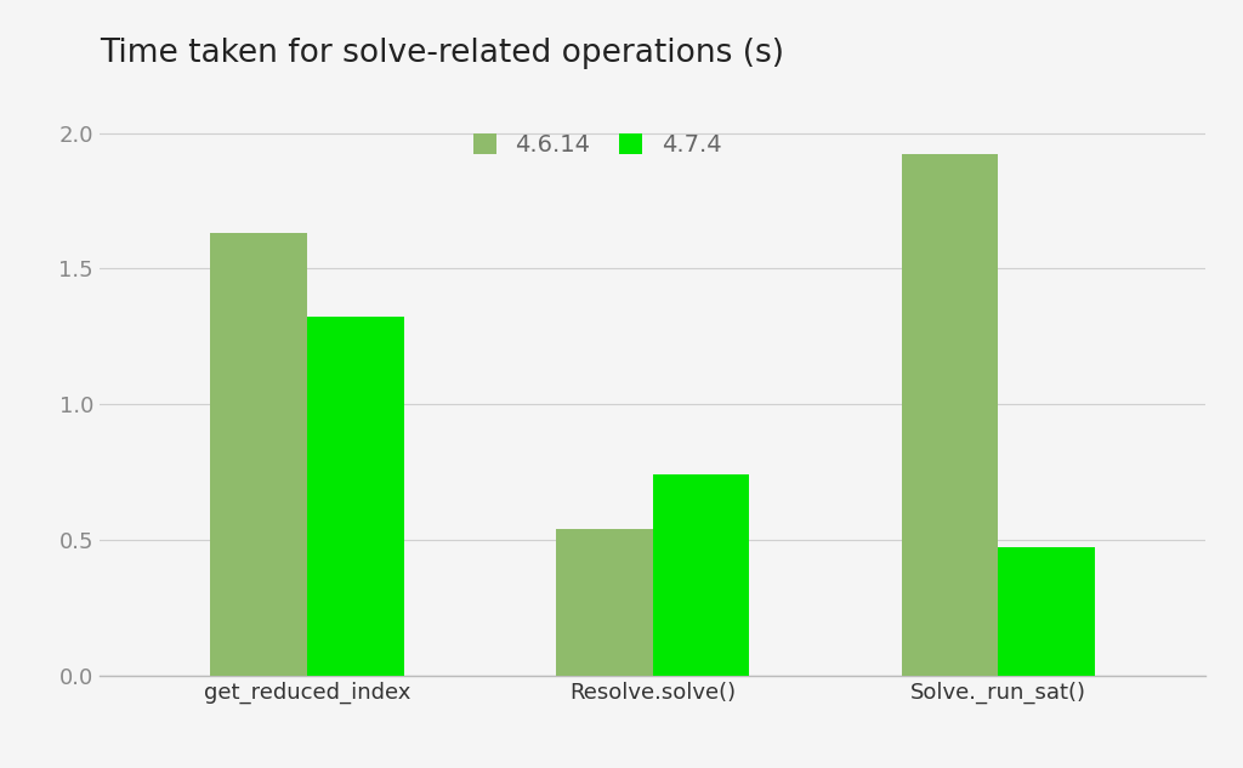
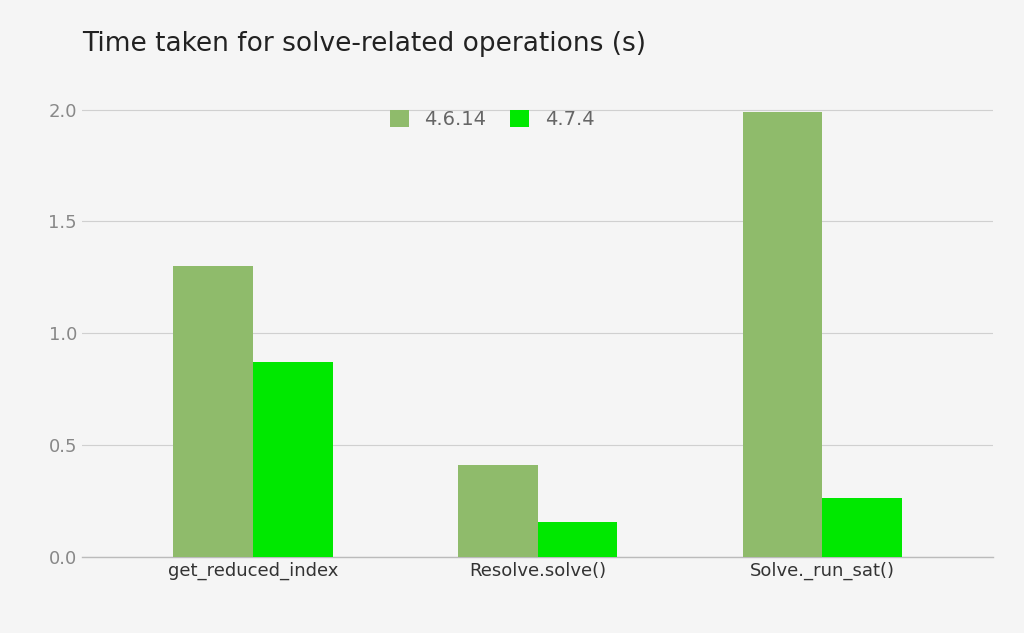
4.6.14/get_reduced_index: 1.63 -> 1.30
4.7.4/get_reduced_index: 1.325 -> 0.870
4.6.14/Resolve.solve(): 0.54 -> 0.41
4.7.4/Resolve.solve(): 0.740 -> 0.155
4.6.14/Solve._run_sat(): 1.92 -> 1.99
4.7.4/Solve._run_sat(): 0.475 -> 0.265
